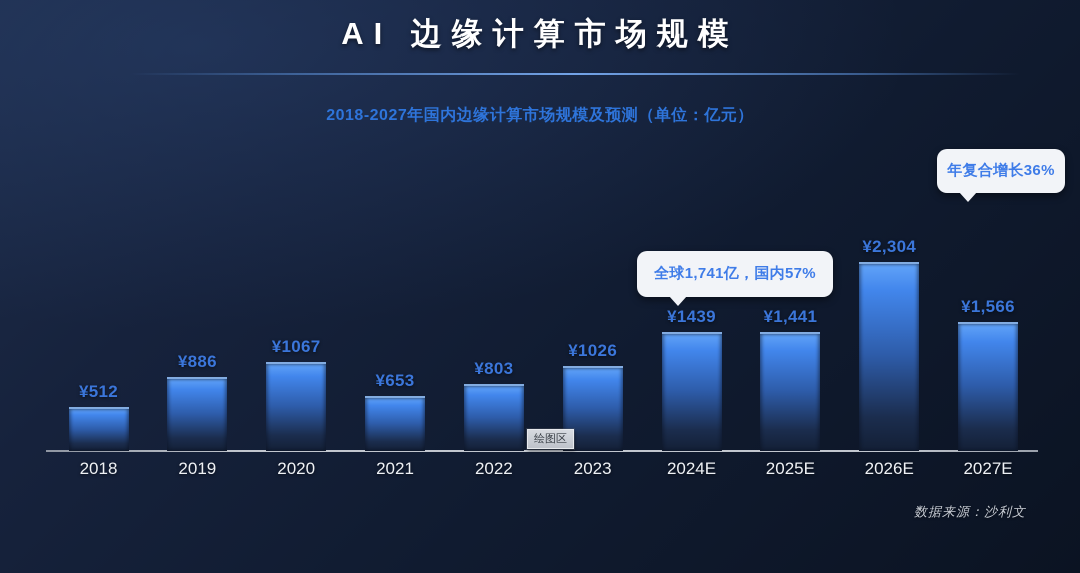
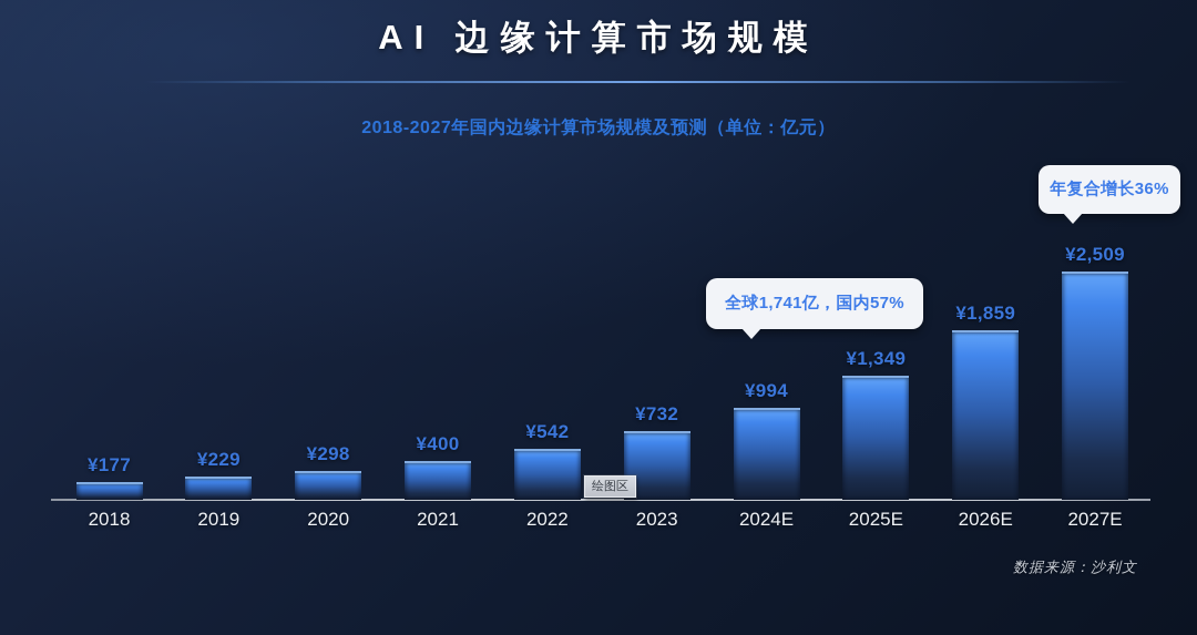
2018: ¥512 -> ¥177
2019: ¥886 -> ¥229
2020: ¥1067 -> ¥298
2021: ¥653 -> ¥400
2022: ¥803 -> ¥542
2023: ¥1026 -> ¥732
2024E: ¥1439 -> ¥994
2025E: ¥1,441 -> ¥1,349
2026E: ¥2,304 -> ¥1,859
2027E: ¥1,566 -> ¥2,509
